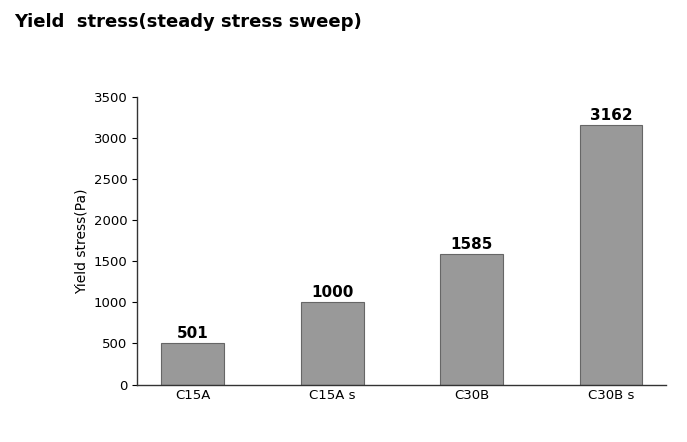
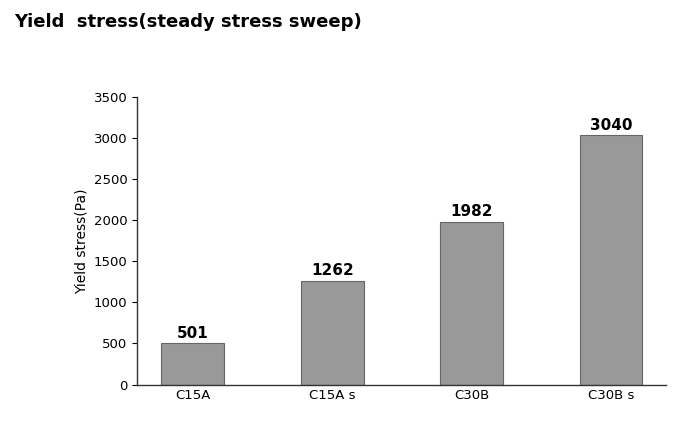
C15A s: 1000 -> 1262
C30B: 1585 -> 1982
C30B s: 3162 -> 3040
